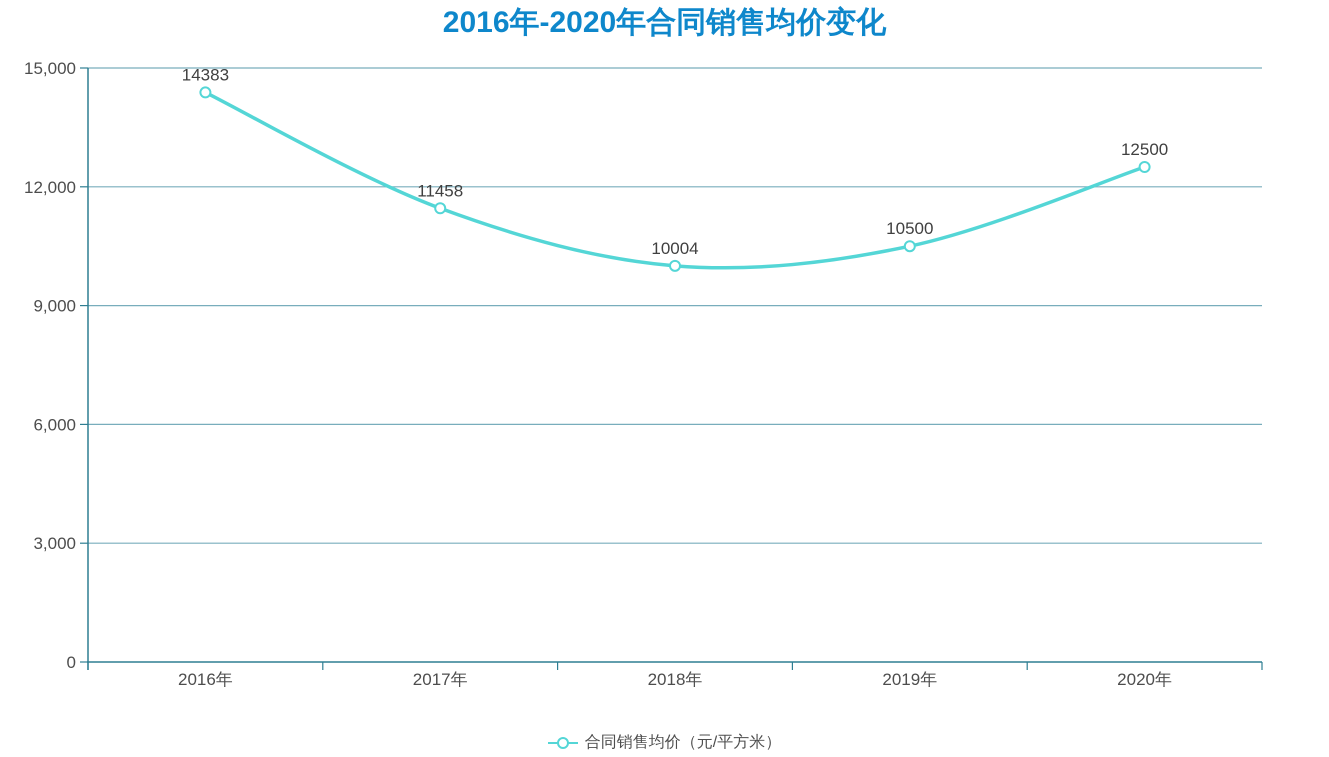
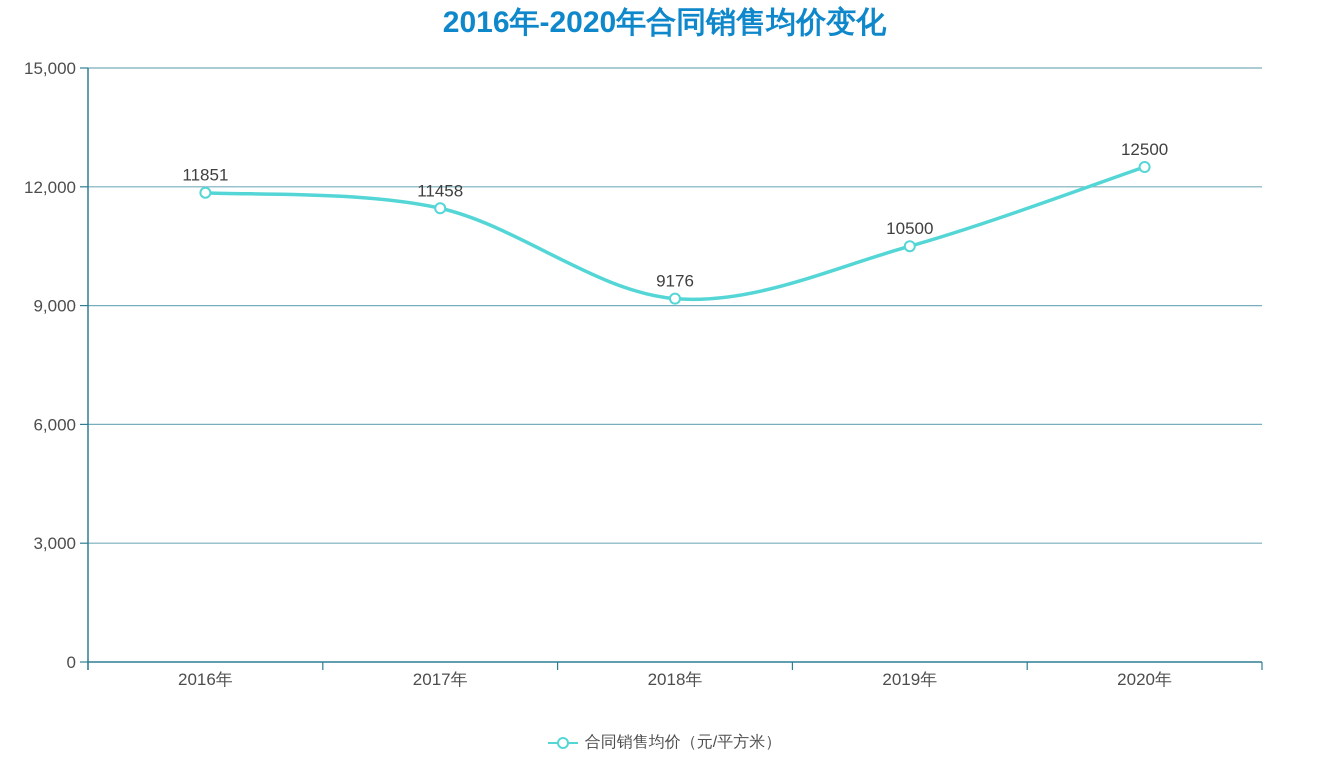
2016年: 14383 -> 11851
2018年: 10004 -> 9176
